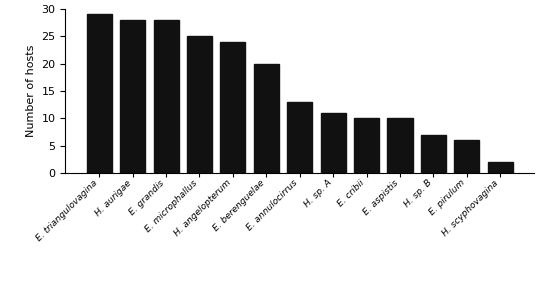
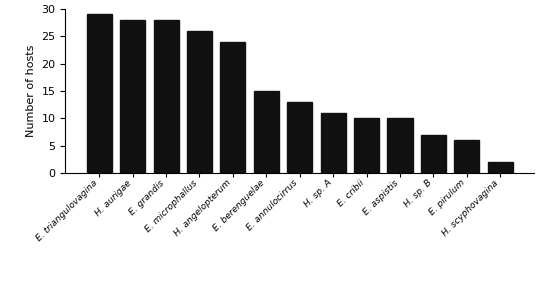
E. microphallus: 25 -> 26
E. berenguelae: 20 -> 15
